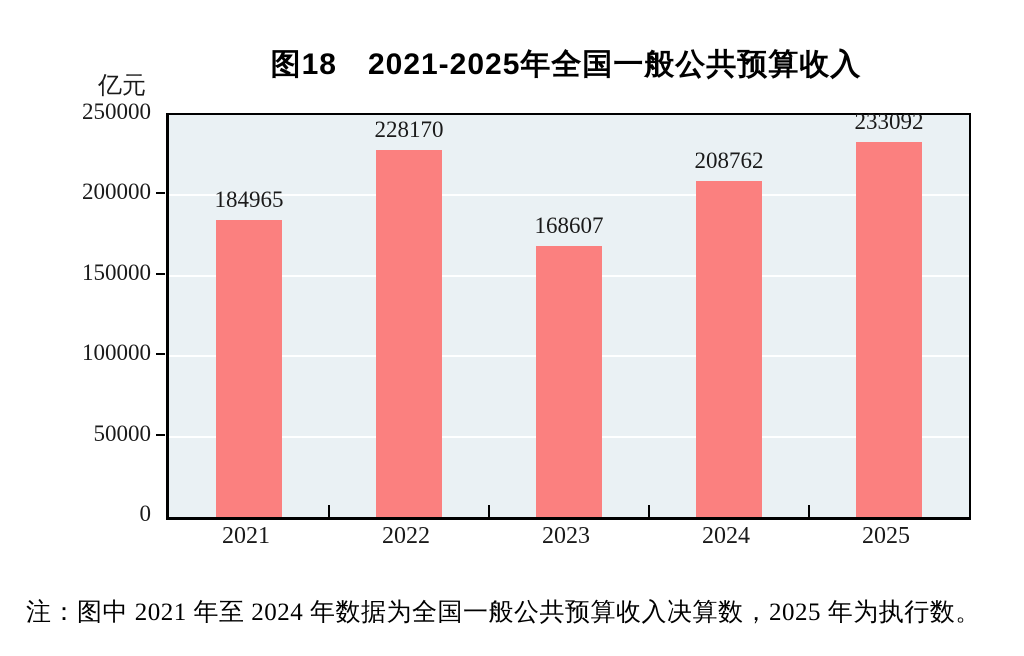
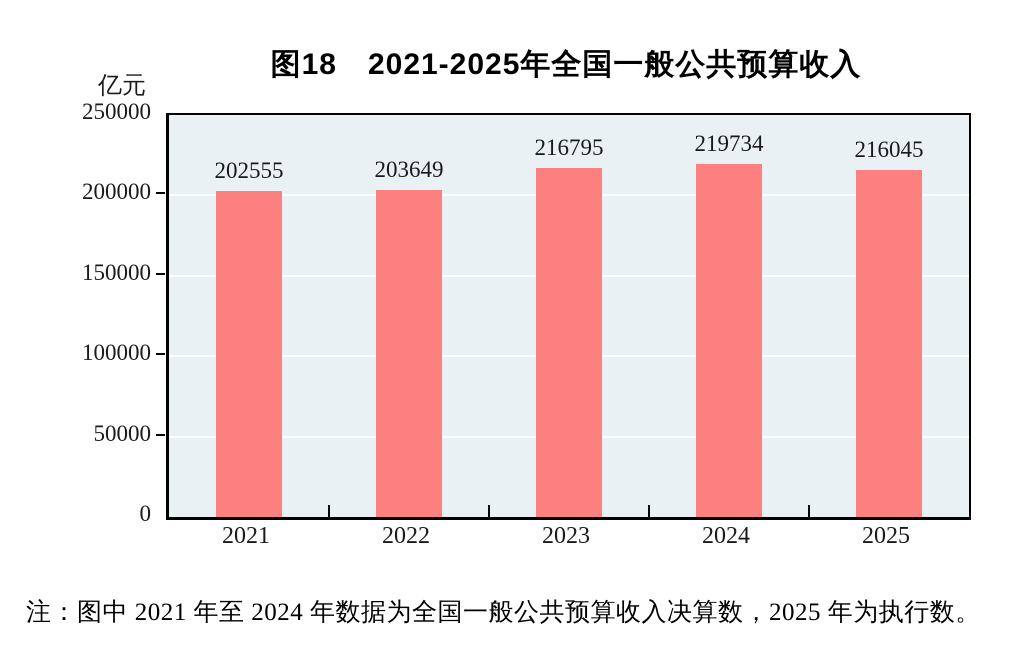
2021: 184965 -> 202555
2022: 228170 -> 203649
2023: 168607 -> 216795
2024: 208762 -> 219734
2025: 233092 -> 216045
